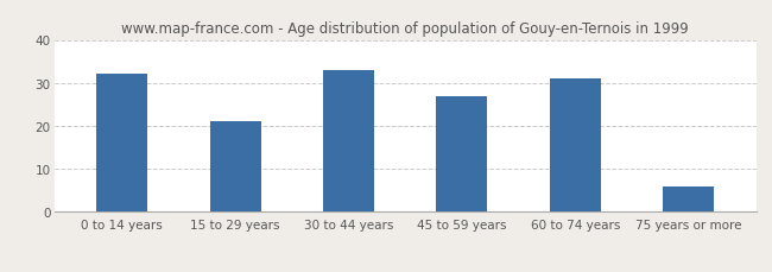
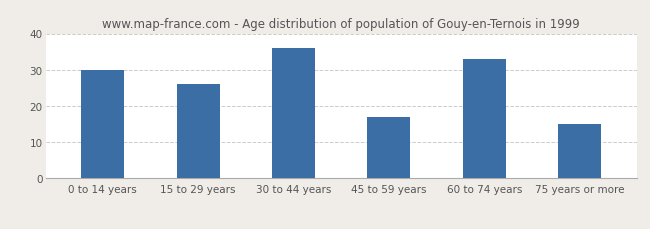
0 to 14 years: 32 -> 30
15 to 29 years: 21 -> 26
30 to 44 years: 33 -> 36
45 to 59 years: 27 -> 17
60 to 74 years: 31 -> 33
75 years or more: 6 -> 15
